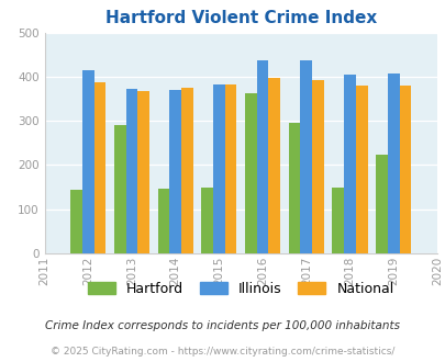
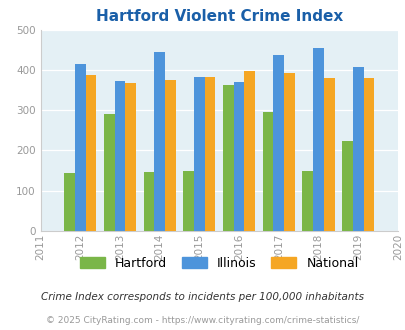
Illinois/2014: 369 -> 445
Illinois/2016: 437 -> 370
Illinois/2018: 405 -> 455
